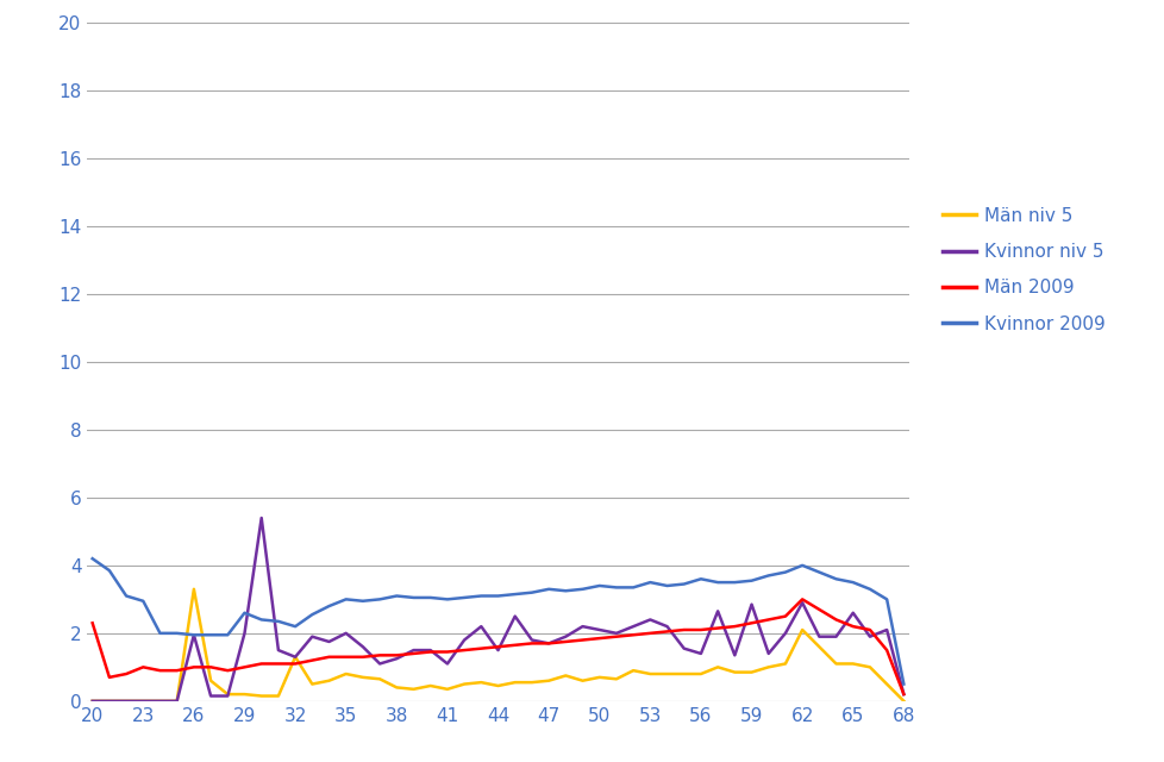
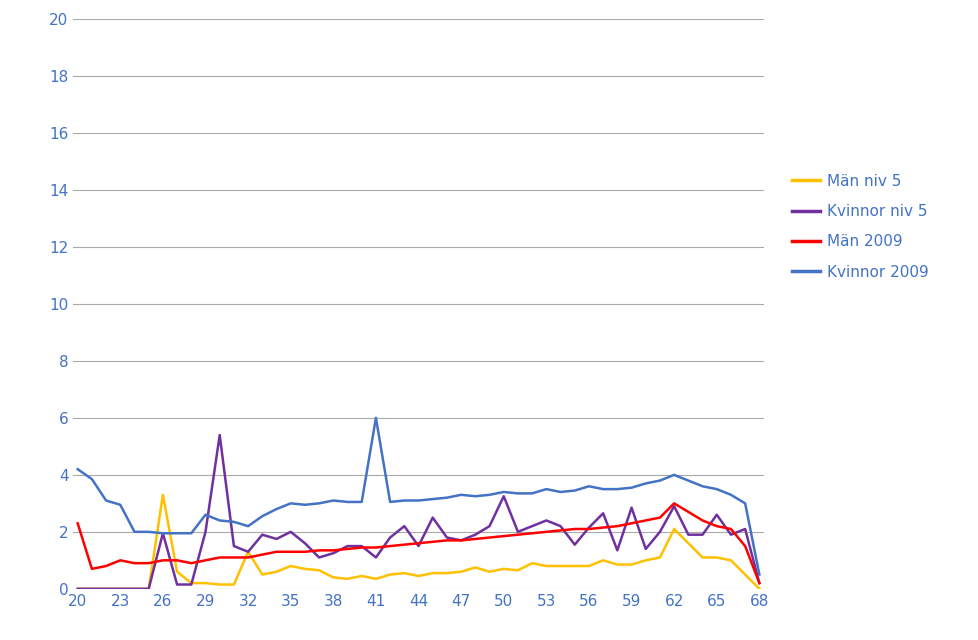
Kvinnor 2009/41: 3.00 -> 6.00
Kvinnor niv 5/50: 2.10 -> 3.25
Kvinnor niv 5/56: 1.40 -> 2.15
